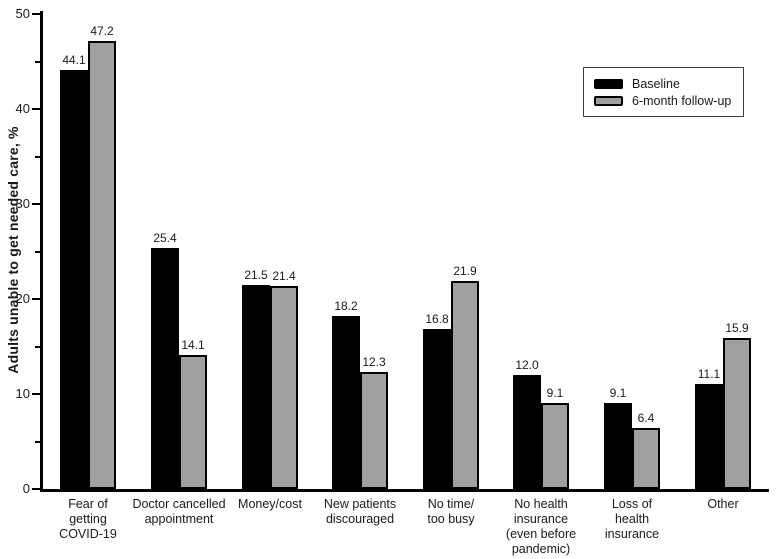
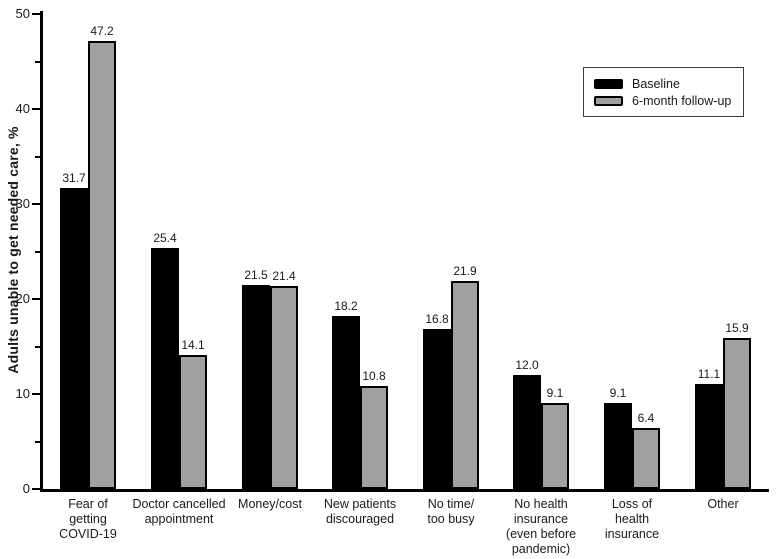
Baseline/Fear of getting COVID-19: 44.1 -> 31.7
6-month follow-up/New patients discouraged: 12.3 -> 10.8
